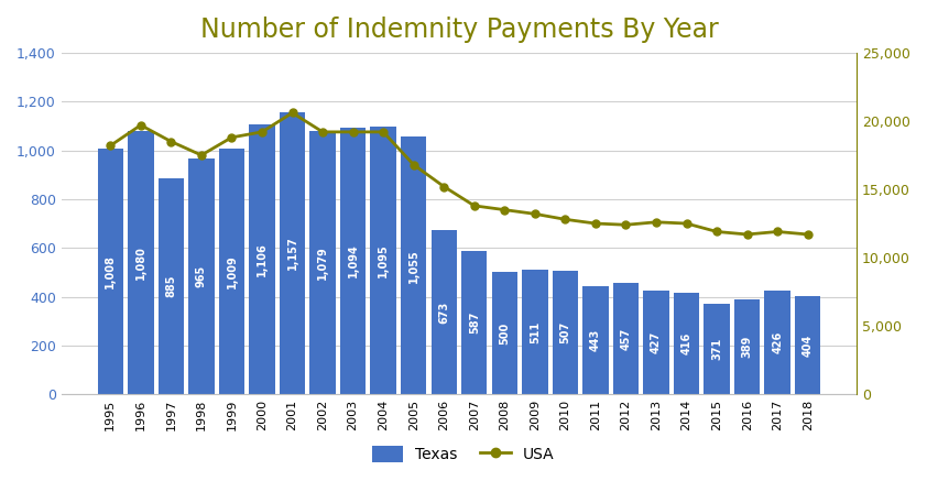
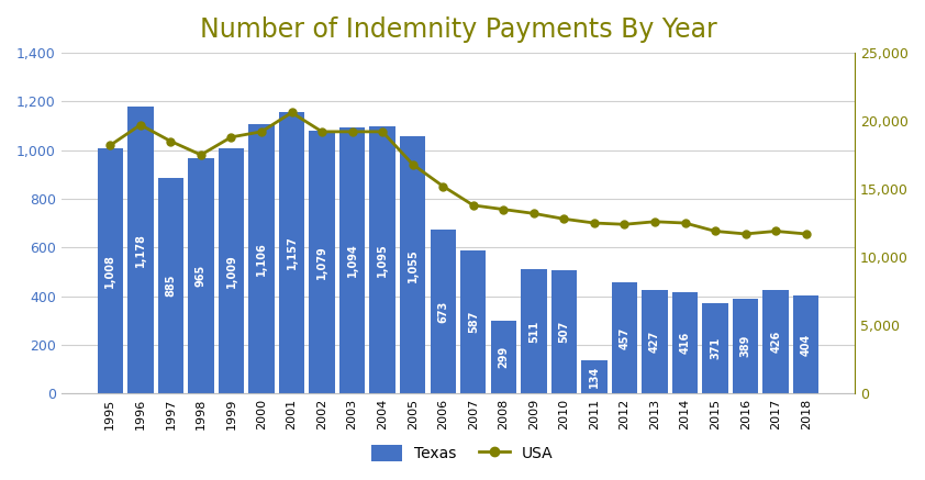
Texas/1996: 1,080 -> 1,178
Texas/2008: 500 -> 299
Texas/2011: 443 -> 134
